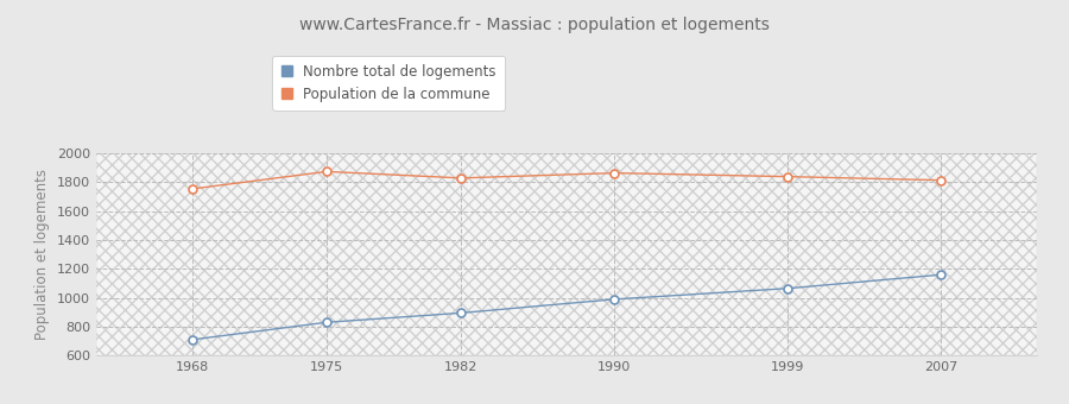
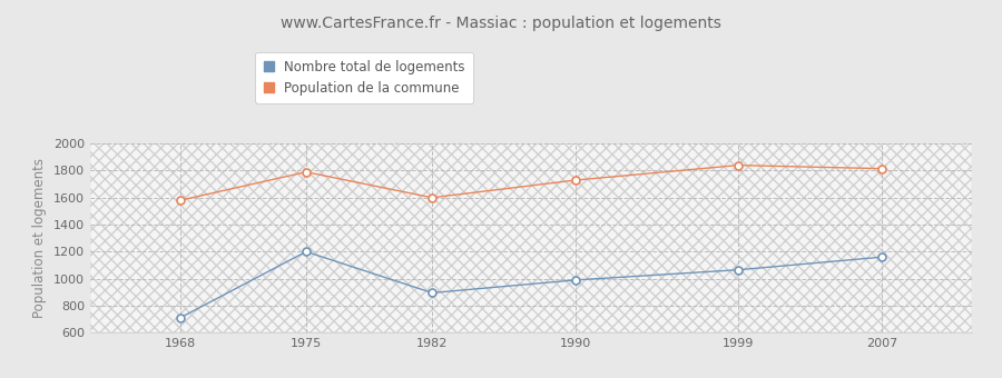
Population de la commune/1968: 1760 -> 1580
Nombre total de logements/1975: 830 -> 1200
Population de la commune/1975: 1880 -> 1790
Population de la commune/1982: 1830 -> 1600
Population de la commune/1990: 1860 -> 1730
